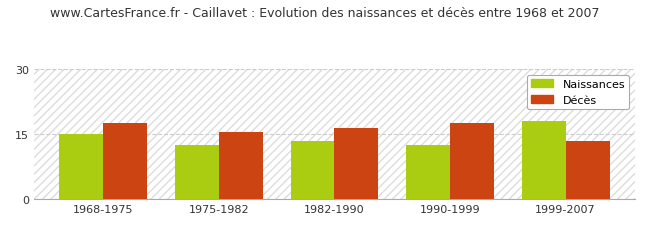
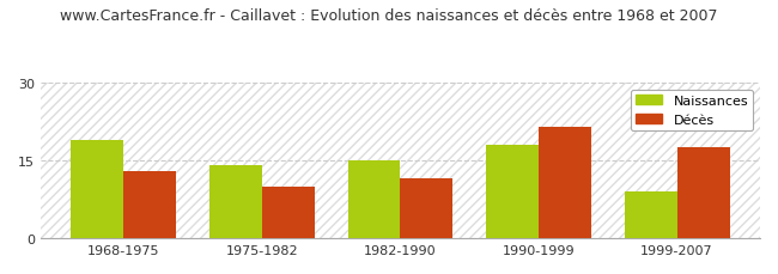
Naissances/1968-1975: 15.0 -> 19.0
Décès/1968-1975: 17.5 -> 13.0
Naissances/1975-1982: 12.5 -> 14.0
Décès/1975-1982: 15.5 -> 10.0
Naissances/1982-1990: 13.5 -> 15.0
Décès/1982-1990: 16.5 -> 11.5
Naissances/1990-1999: 12.5 -> 18.0
Décès/1990-1999: 17.5 -> 21.5
Naissances/1999-2007: 18.0 -> 9.0
Décès/1999-2007: 13.5 -> 17.5
